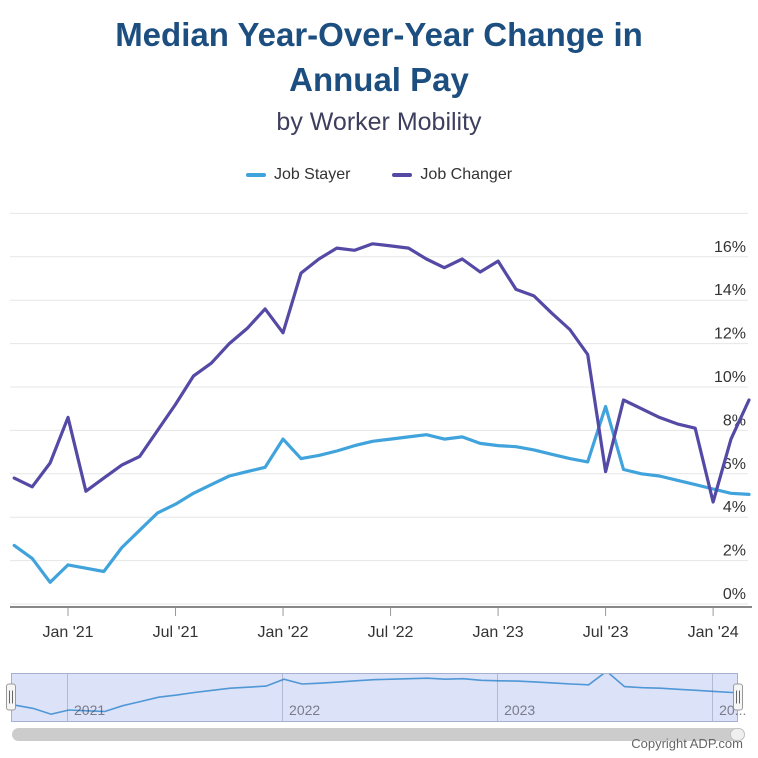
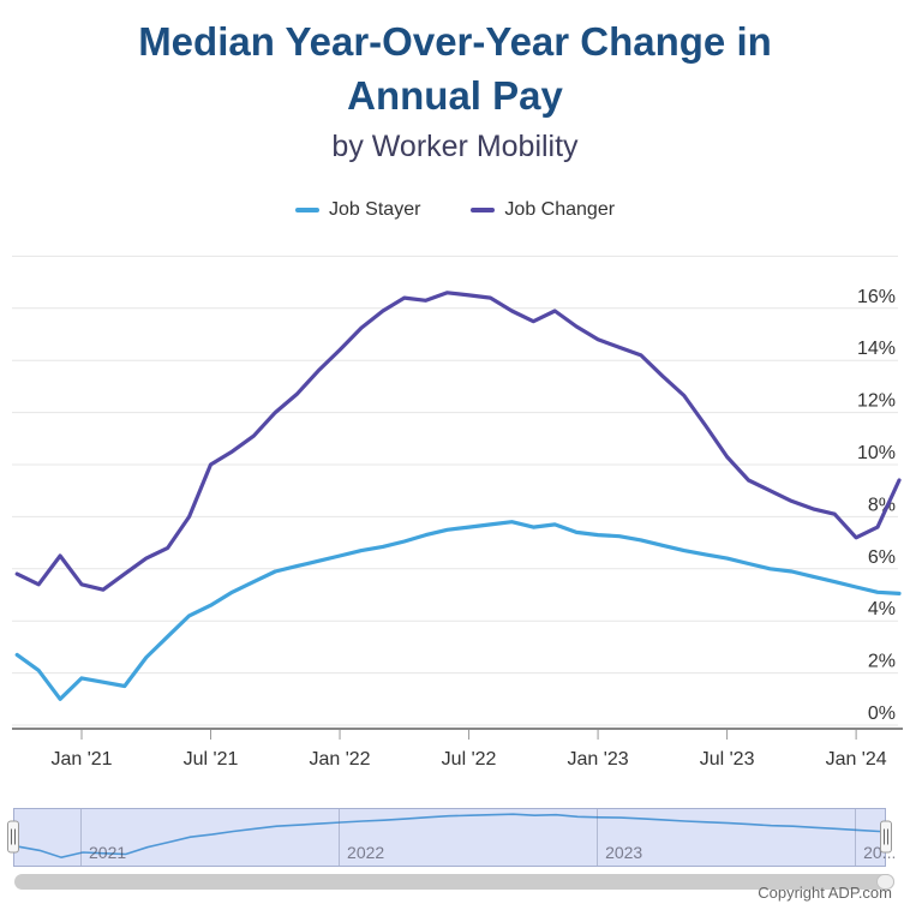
Job Changer/Jan '21: 8.6% -> 5.4%
Job Changer/Jul '21: 9.2% -> 10.0%
Job Stayer/Jan '22: 7.6% -> 6.5%
Job Changer/Jan '22: 12.5% -> 14.4%
Job Changer/Jan '23: 15.8% -> 14.8%
Job Stayer/Jul '23: 9.1% -> 6.4%
Job Changer/Jul '23: 6.1% -> 10.3%
Job Changer/Jan '24: 4.7% -> 7.2%
